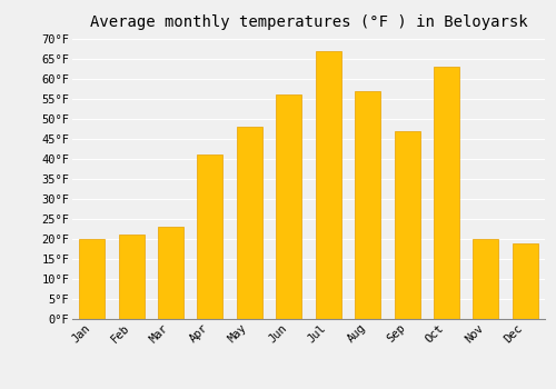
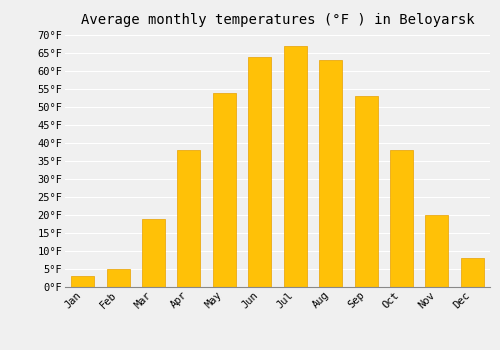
Jan: 20°F -> 3°F
Feb: 21°F -> 5°F
Mar: 23°F -> 19°F
Apr: 41°F -> 38°F
May: 48°F -> 54°F
Jun: 56°F -> 64°F
Aug: 57°F -> 63°F
Sep: 47°F -> 53°F
Oct: 63°F -> 38°F
Dec: 19°F -> 8°F
